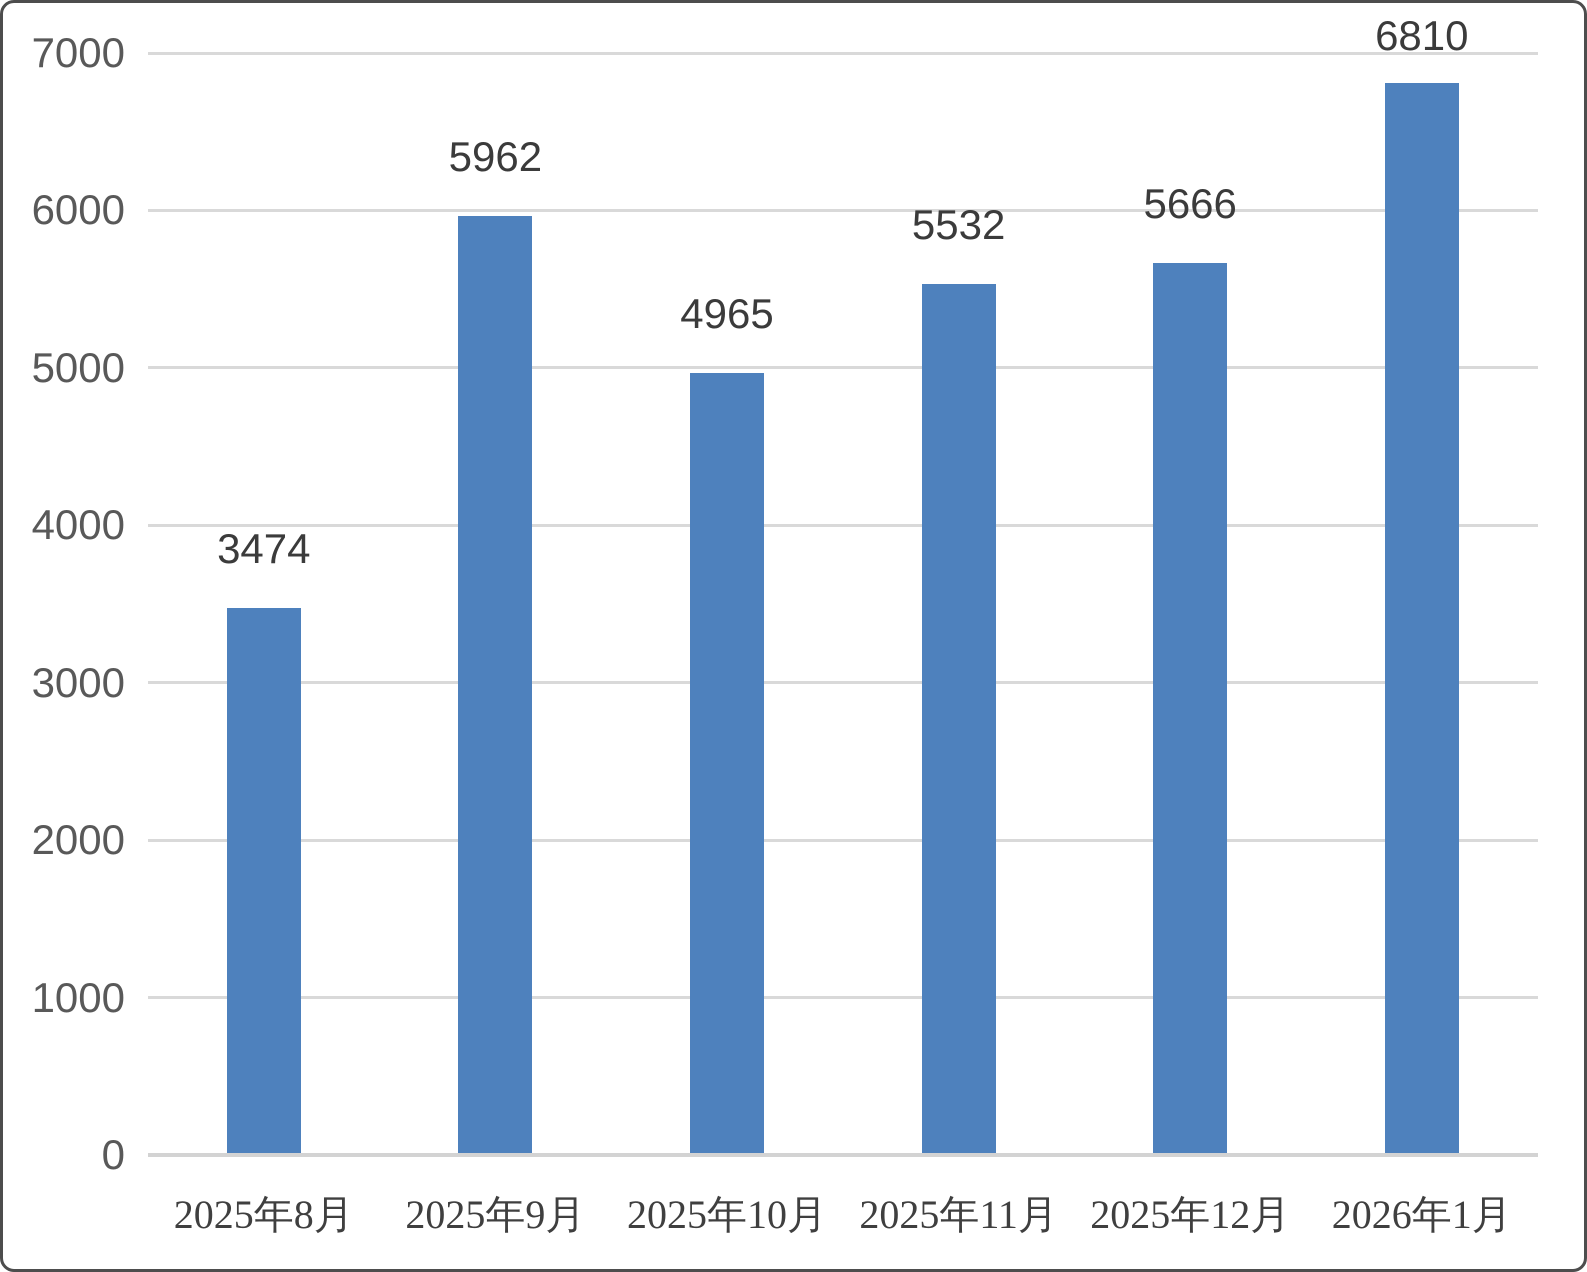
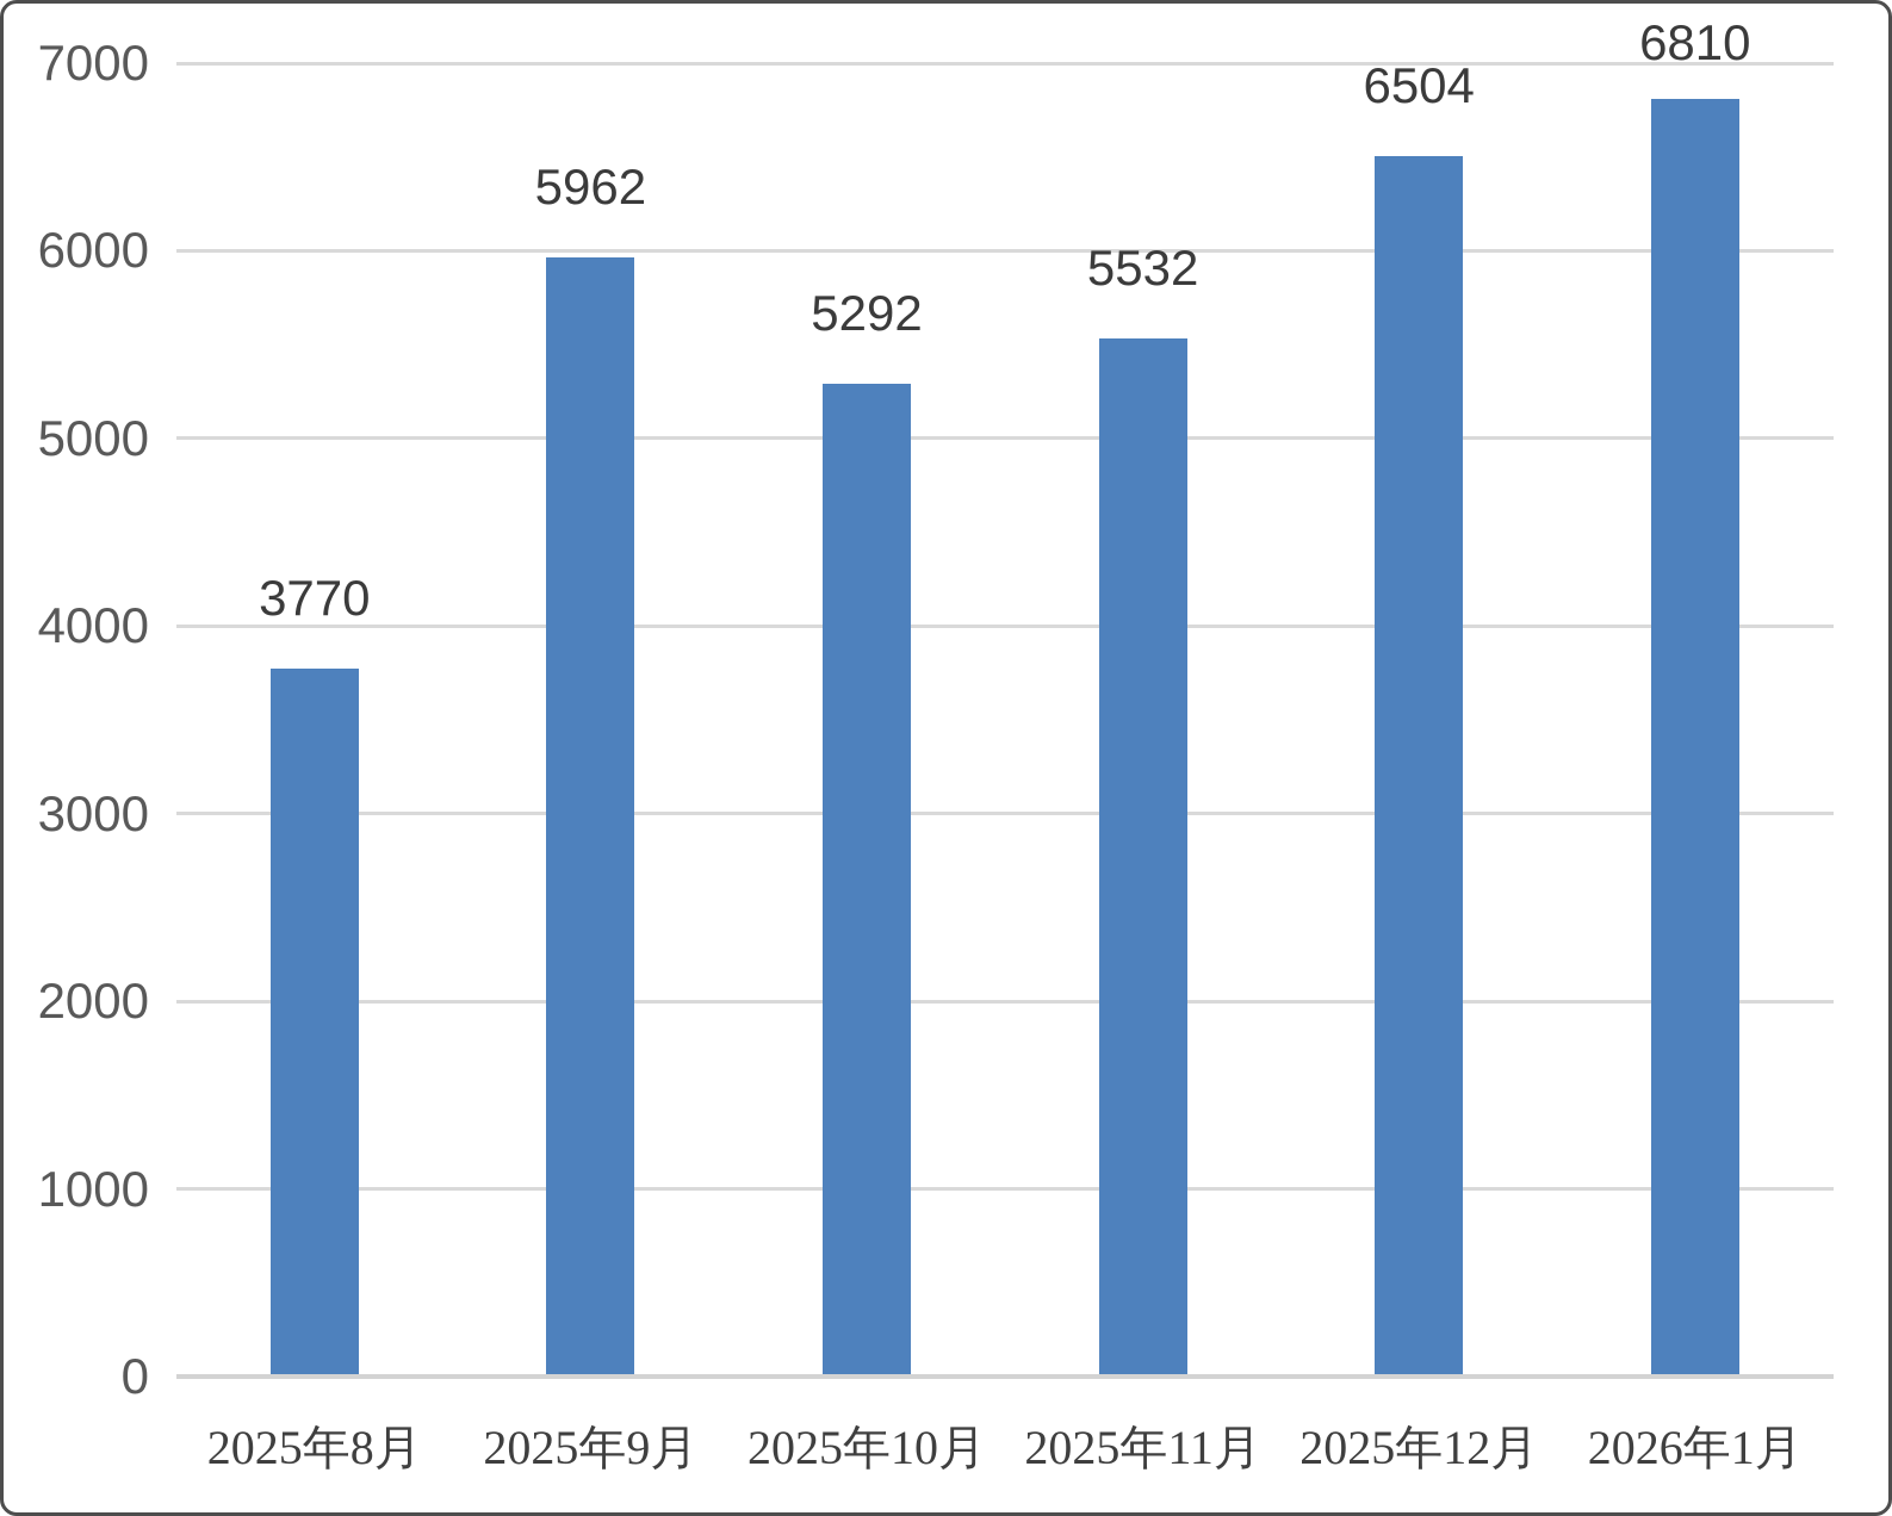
2025年8月: 3474 -> 3770
2025年10月: 4965 -> 5292
2025年12月: 5666 -> 6504
